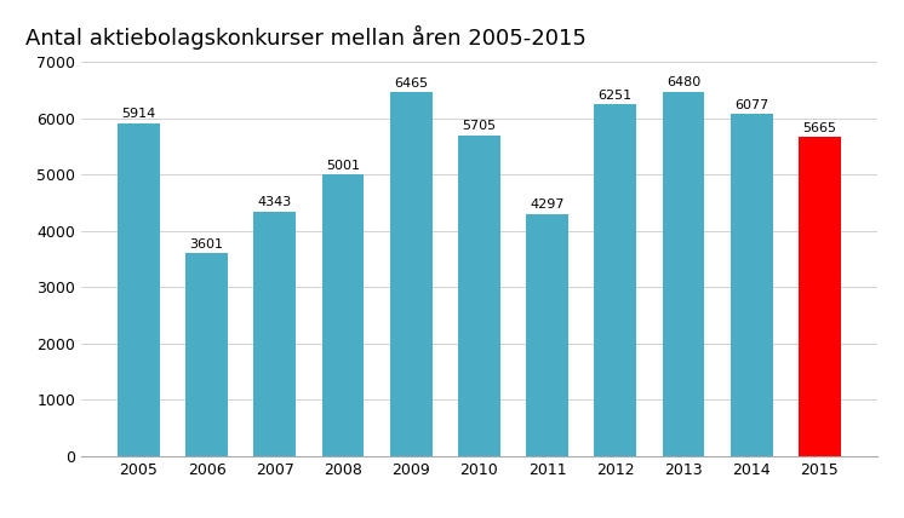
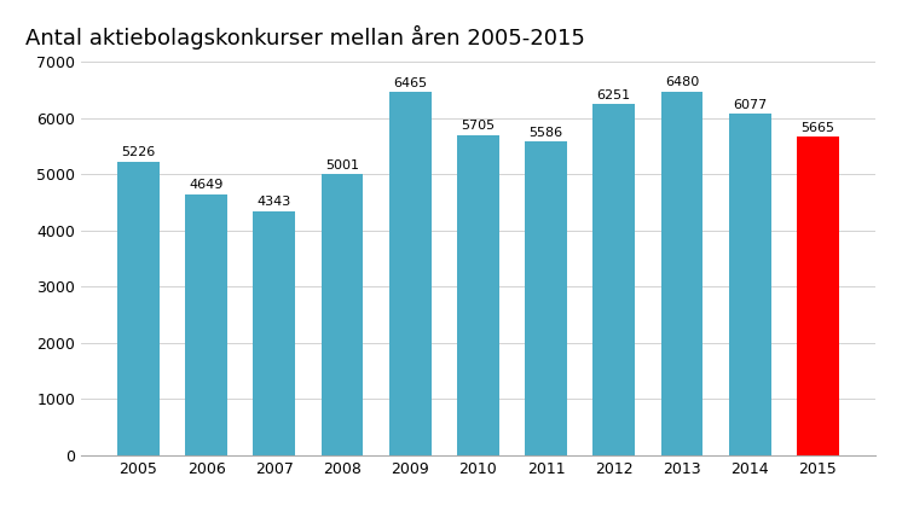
2005: 5914 -> 5226
2006: 3601 -> 4649
2011: 4297 -> 5586
